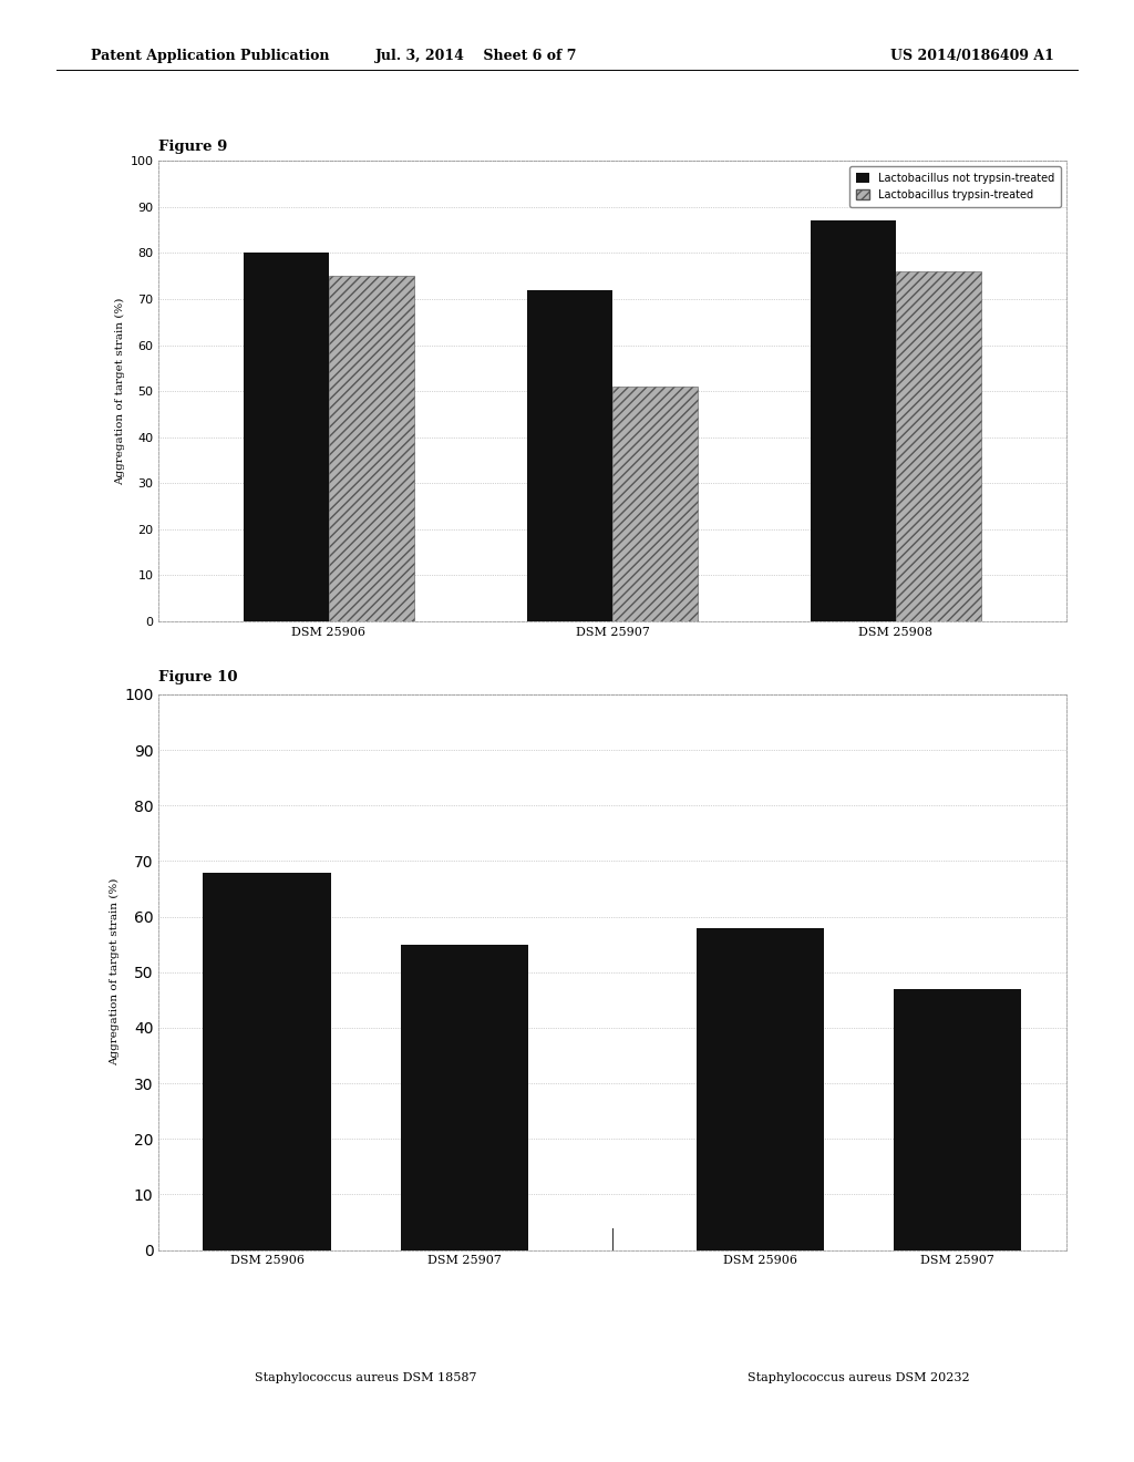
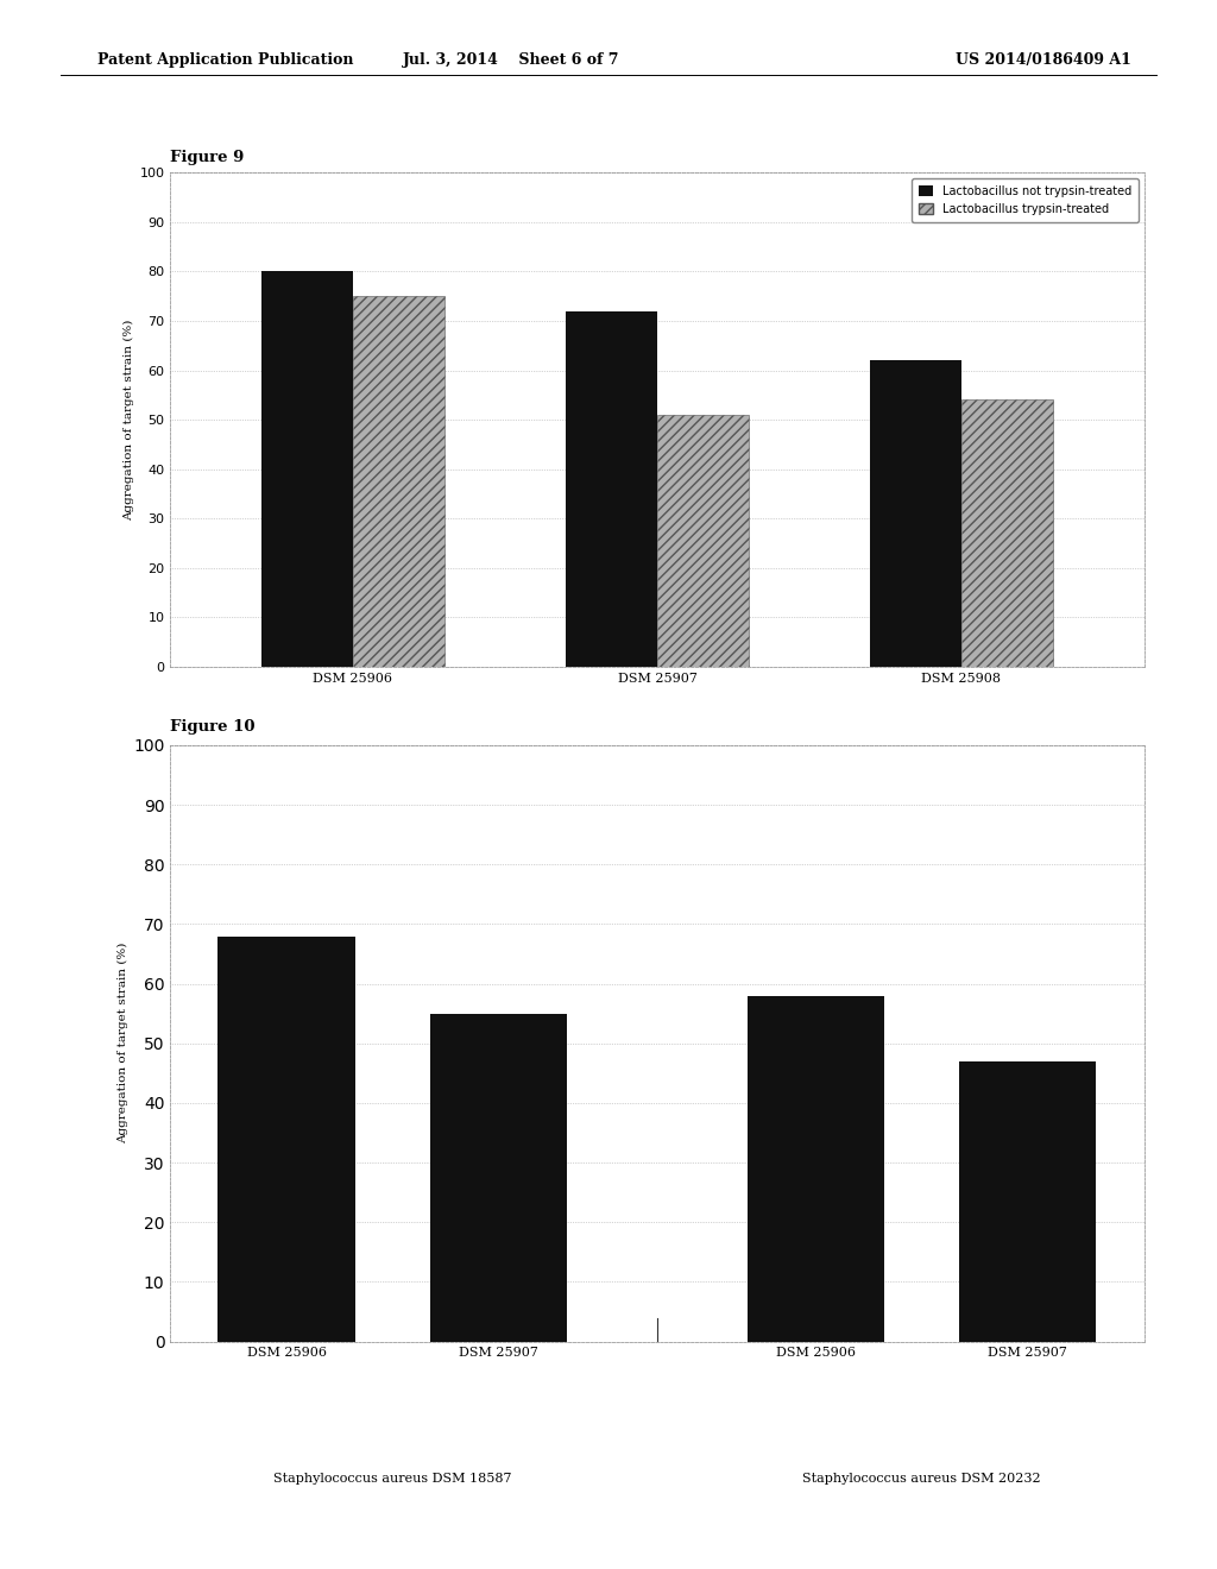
Lactobacillus not trypsin-treated/DSM 25908: 87 -> 62
Lactobacillus trypsin-treated/DSM 25908: 76 -> 54
